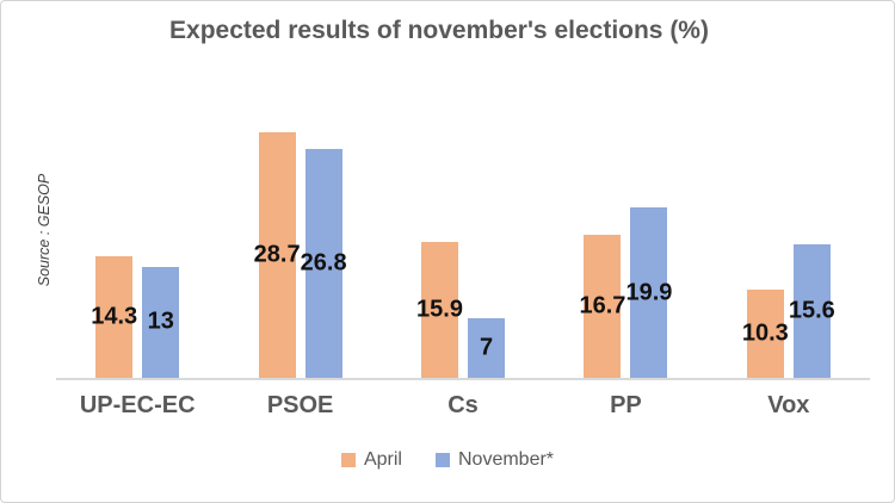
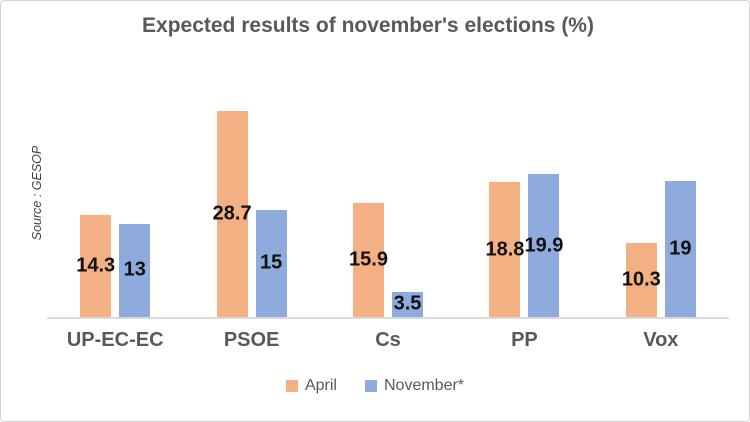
November*/PSOE: 26.8 -> 15
November*/Cs: 7 -> 3.5
April/PP: 16.7 -> 18.8
November*/Vox: 15.6 -> 19
